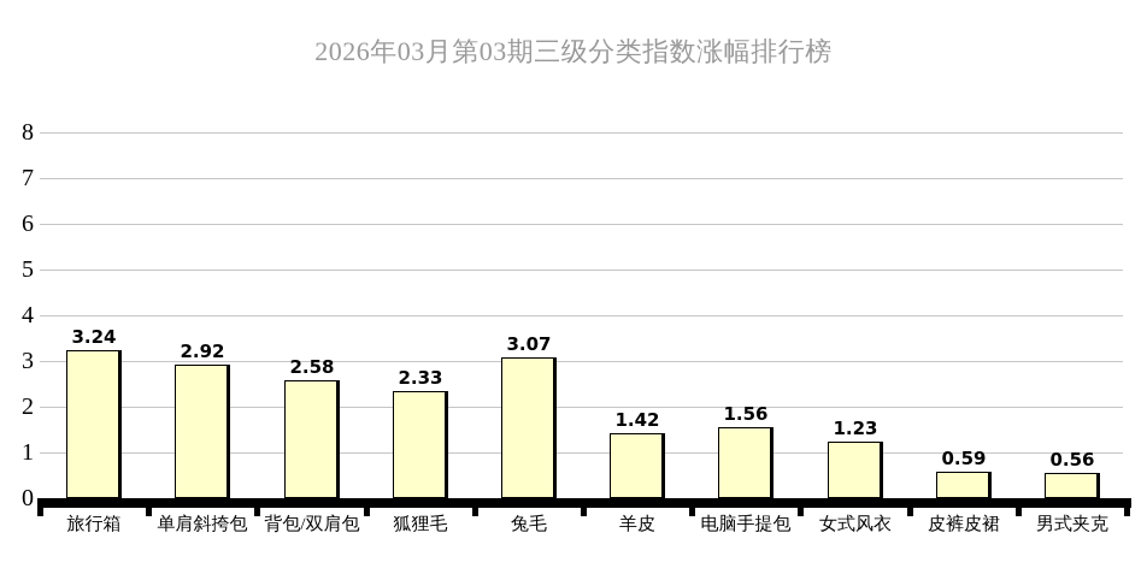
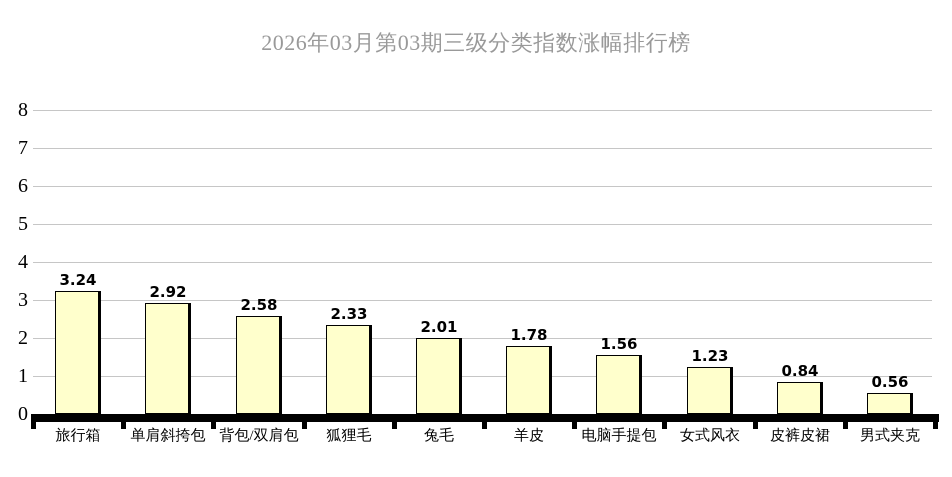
兔毛: 3.07 -> 2.01
羊皮: 1.42 -> 1.78
皮裤皮裙: 0.59 -> 0.84
